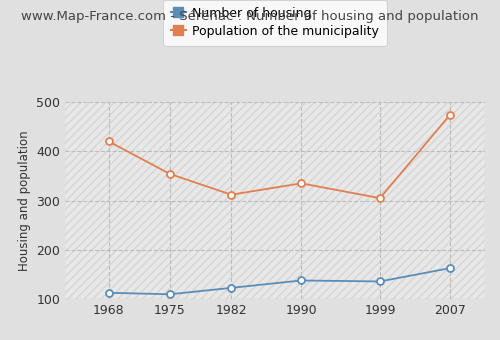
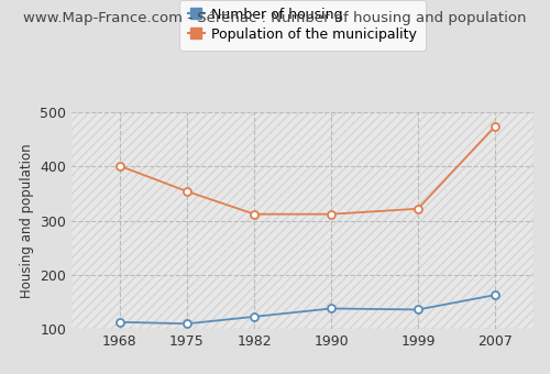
Population of the municipality/1968: 420 -> 401
Population of the municipality/1990: 335 -> 312
Population of the municipality/1999: 305 -> 322
